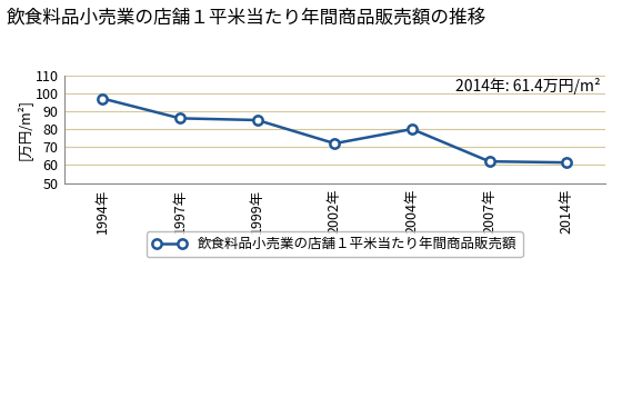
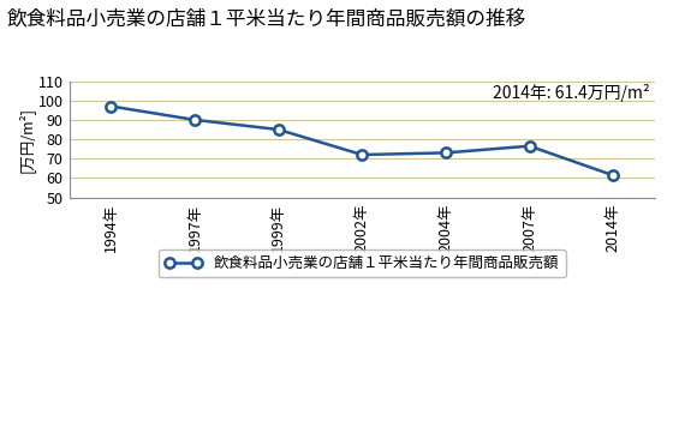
1997年: 86 -> 90
2004年: 80 -> 73
2007年: 62 -> 76
